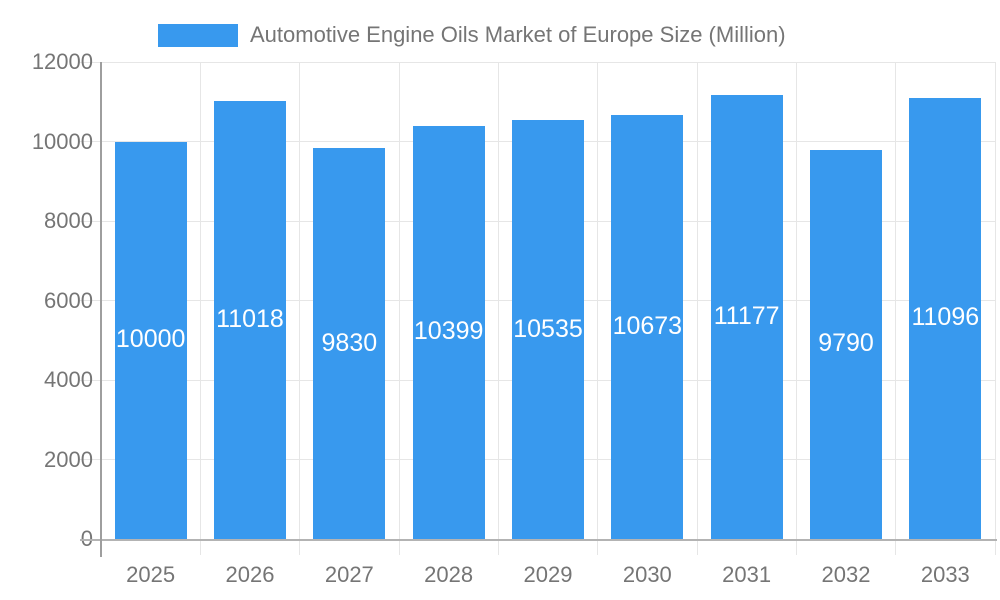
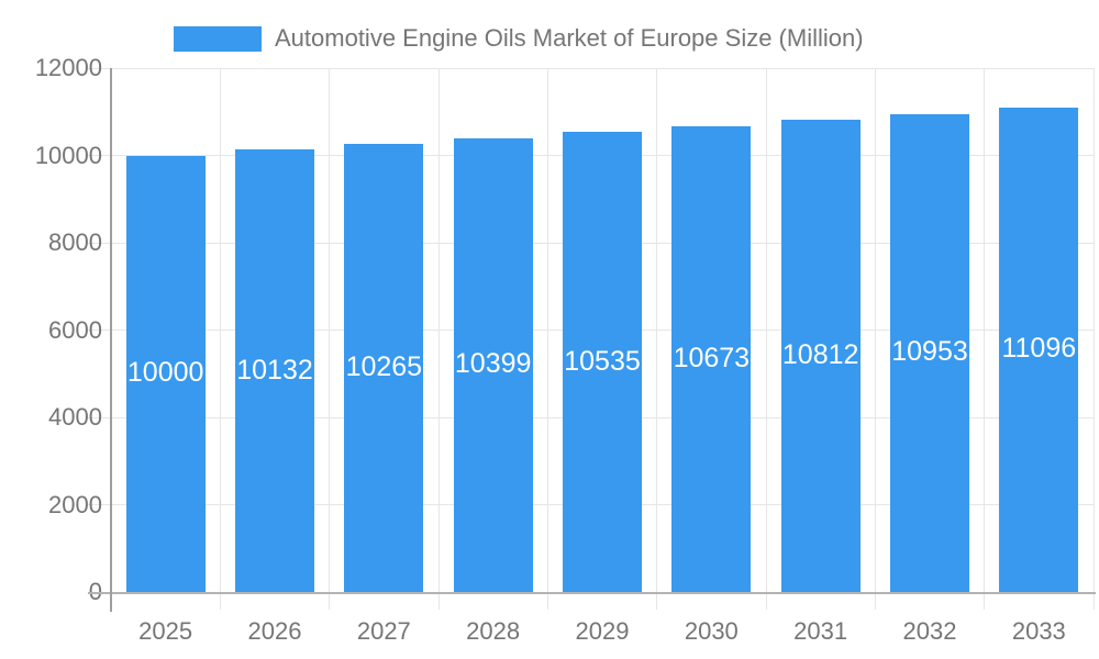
2026: 11018 -> 10132
2027: 9830 -> 10265
2031: 11177 -> 10812
2032: 9790 -> 10953
